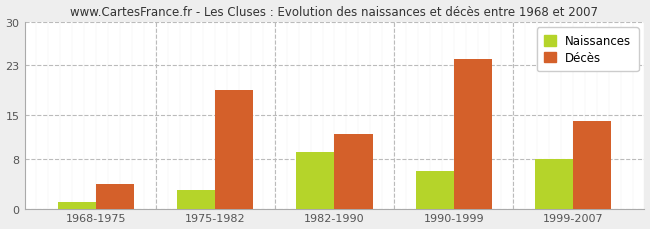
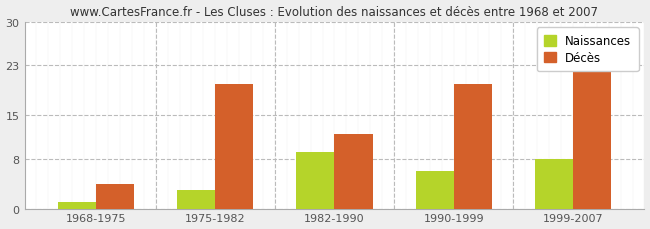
Décès/1975-1982: 19 -> 20
Décès/1990-1999: 24 -> 20
Décès/1999-2007: 14 -> 22
